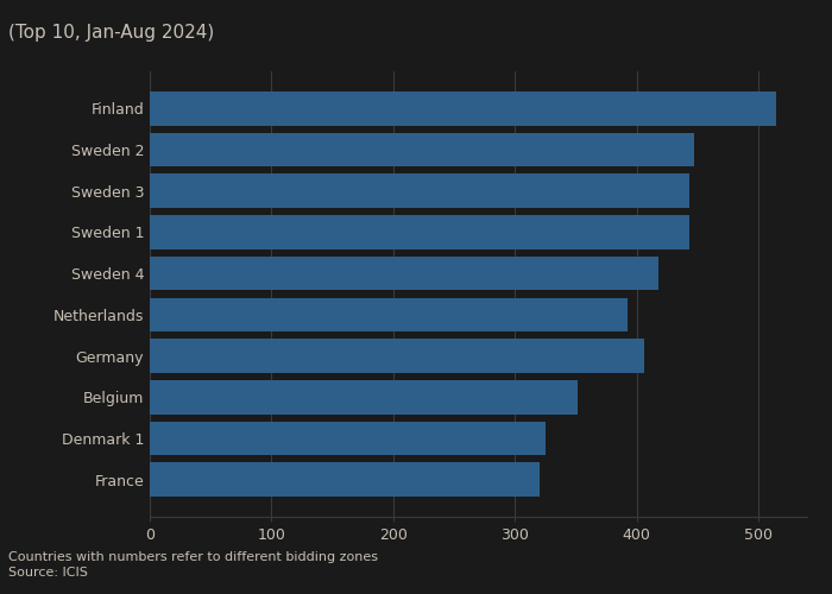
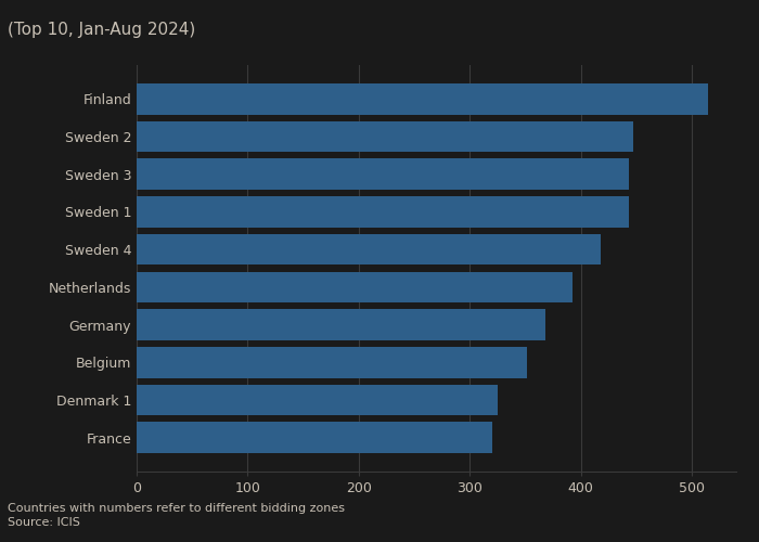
Germany: 406 -> 368
